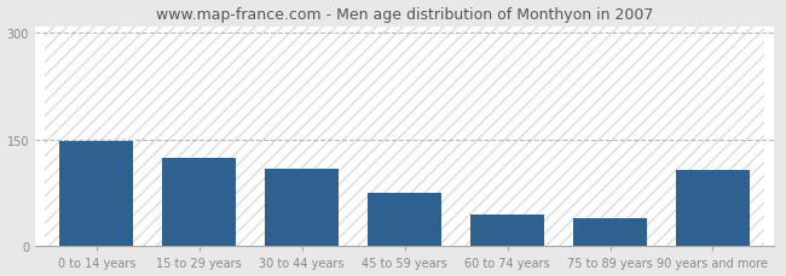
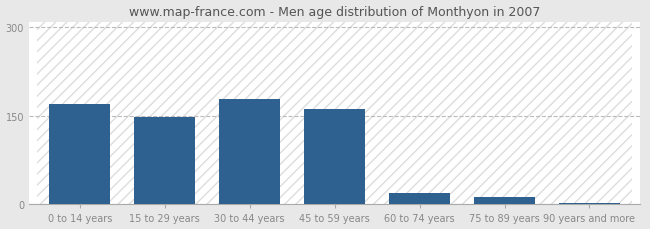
0 to 14 years: 148 -> 170
15 to 29 years: 124 -> 148
30 to 44 years: 110 -> 178
45 to 59 years: 76 -> 161
60 to 74 years: 44 -> 20
75 to 89 years: 40 -> 12
90 years and more: 108 -> 2
